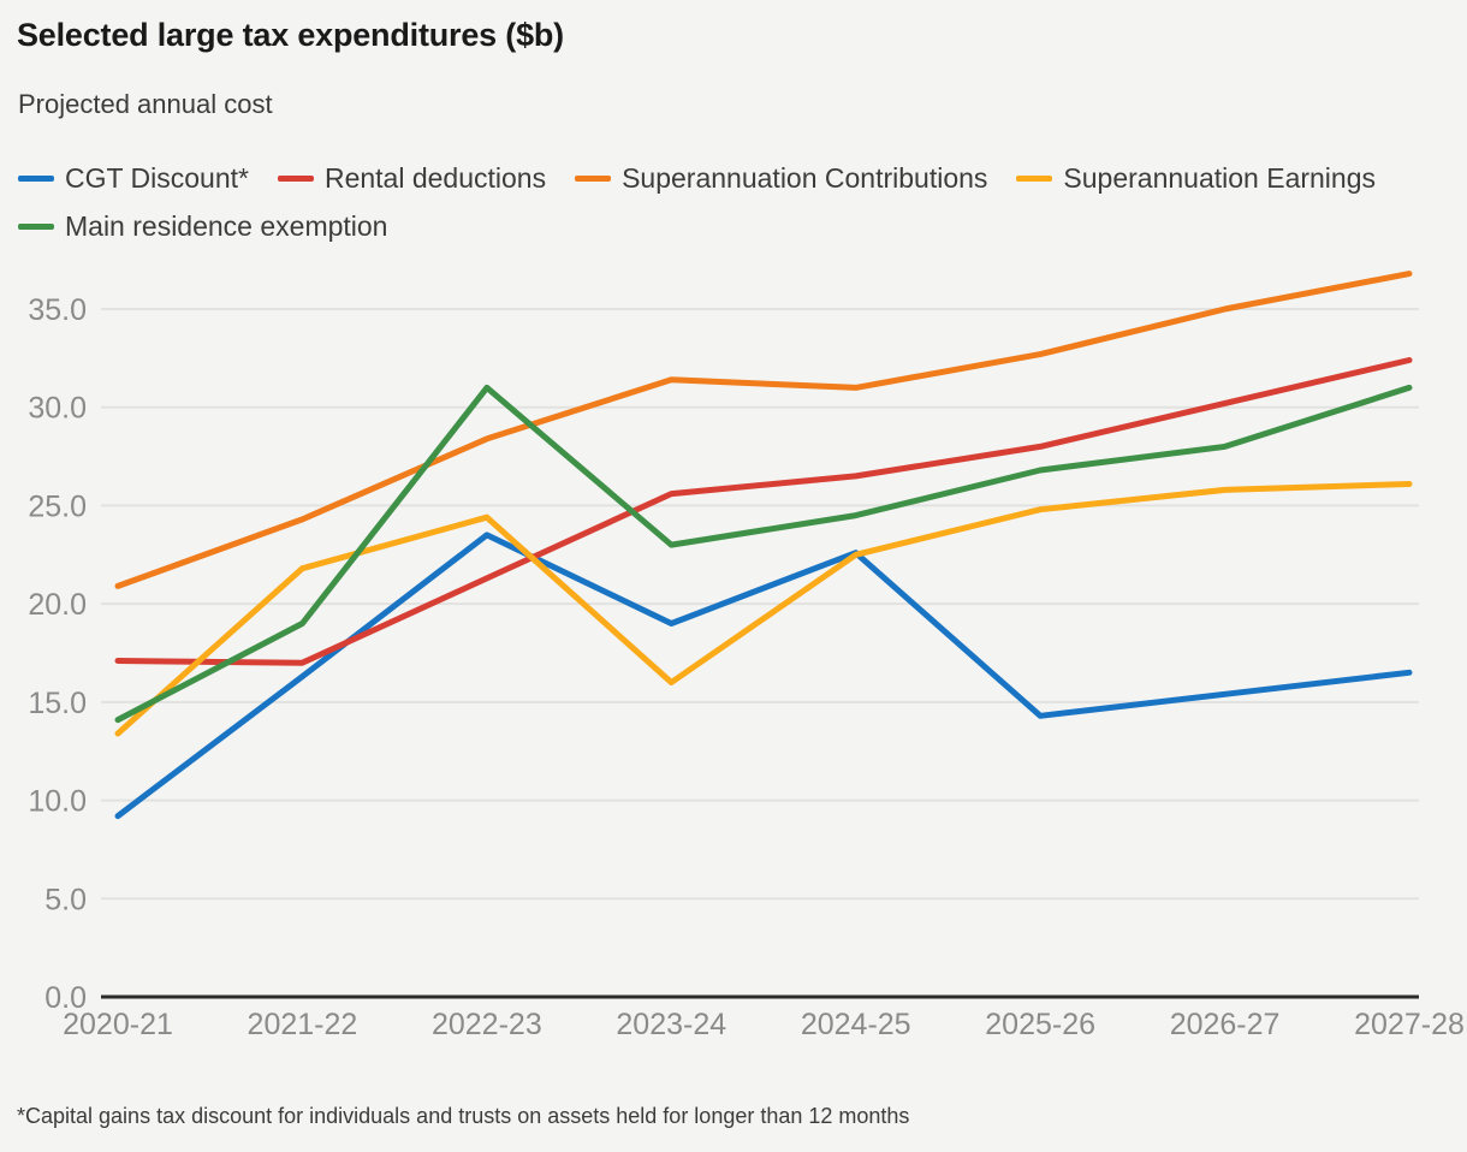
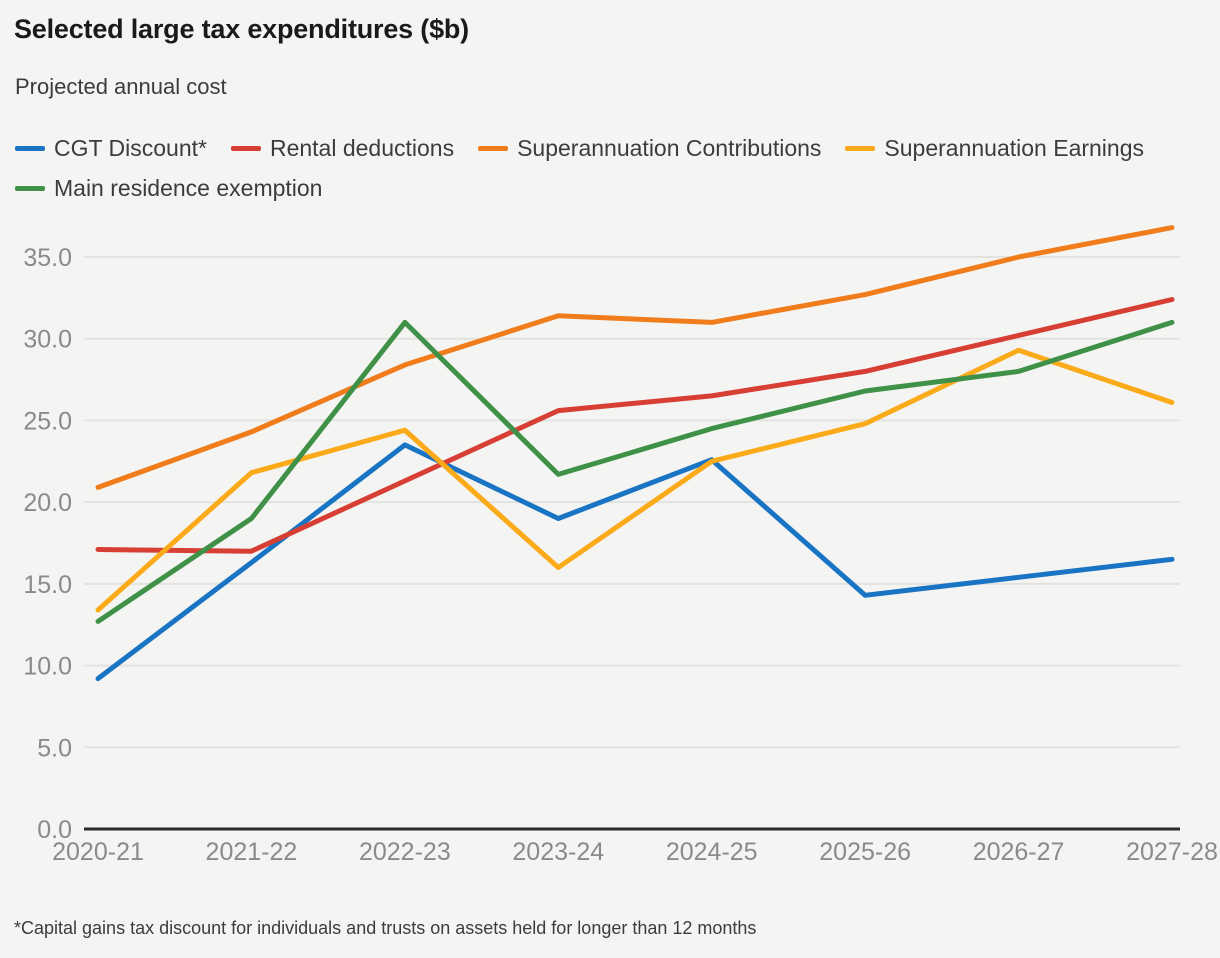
Main residence exemption/2020-21: 14.1 -> 12.7
Main residence exemption/2023-24: 23.0 -> 21.7
Superannuation Earnings/2026-27: 25.8 -> 29.3
